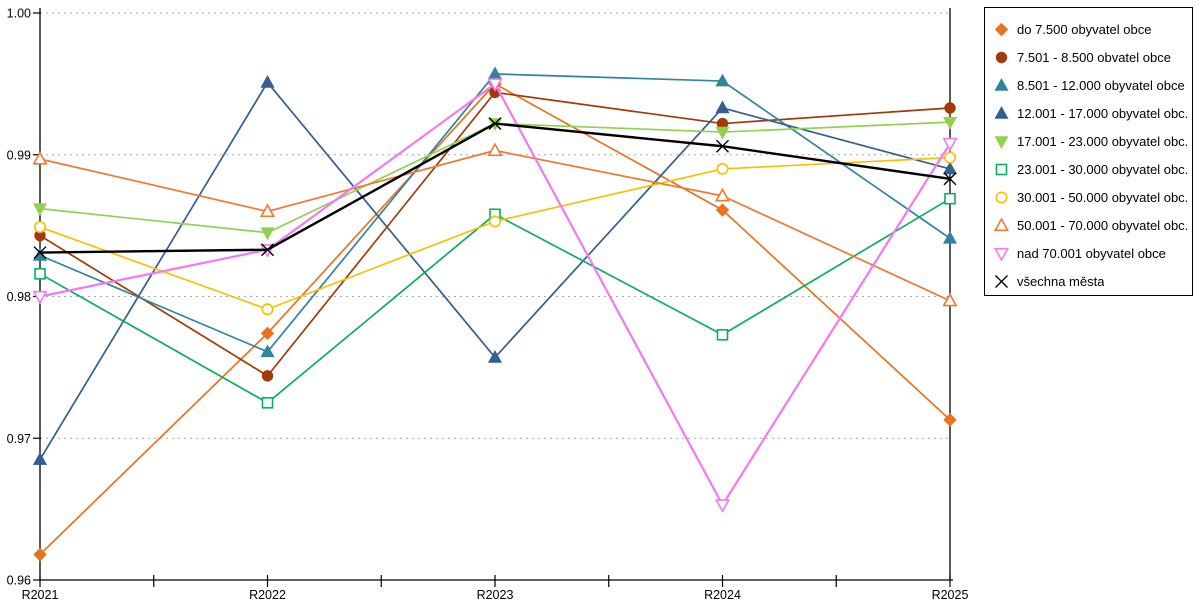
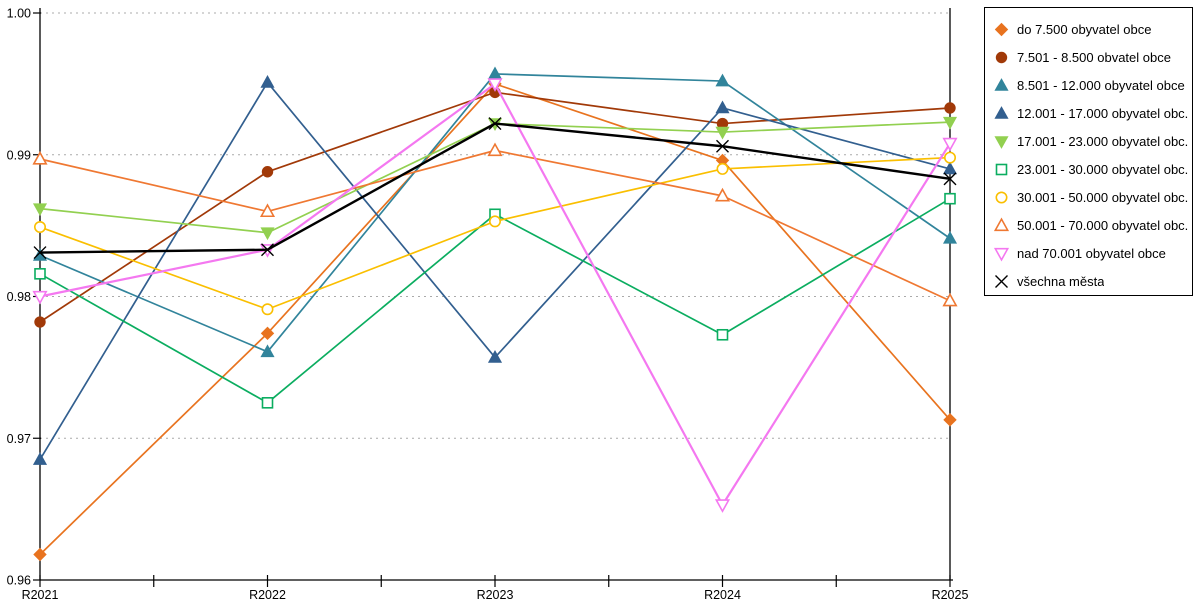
7.501 - 8.500 obvatel obce/R2021: 0.9843 -> 0.9782
7.501 - 8.500 obvatel obce/R2022: 0.9744 -> 0.9888
do 7.500 obyvatel obce/R2024: 0.9861 -> 0.9896
